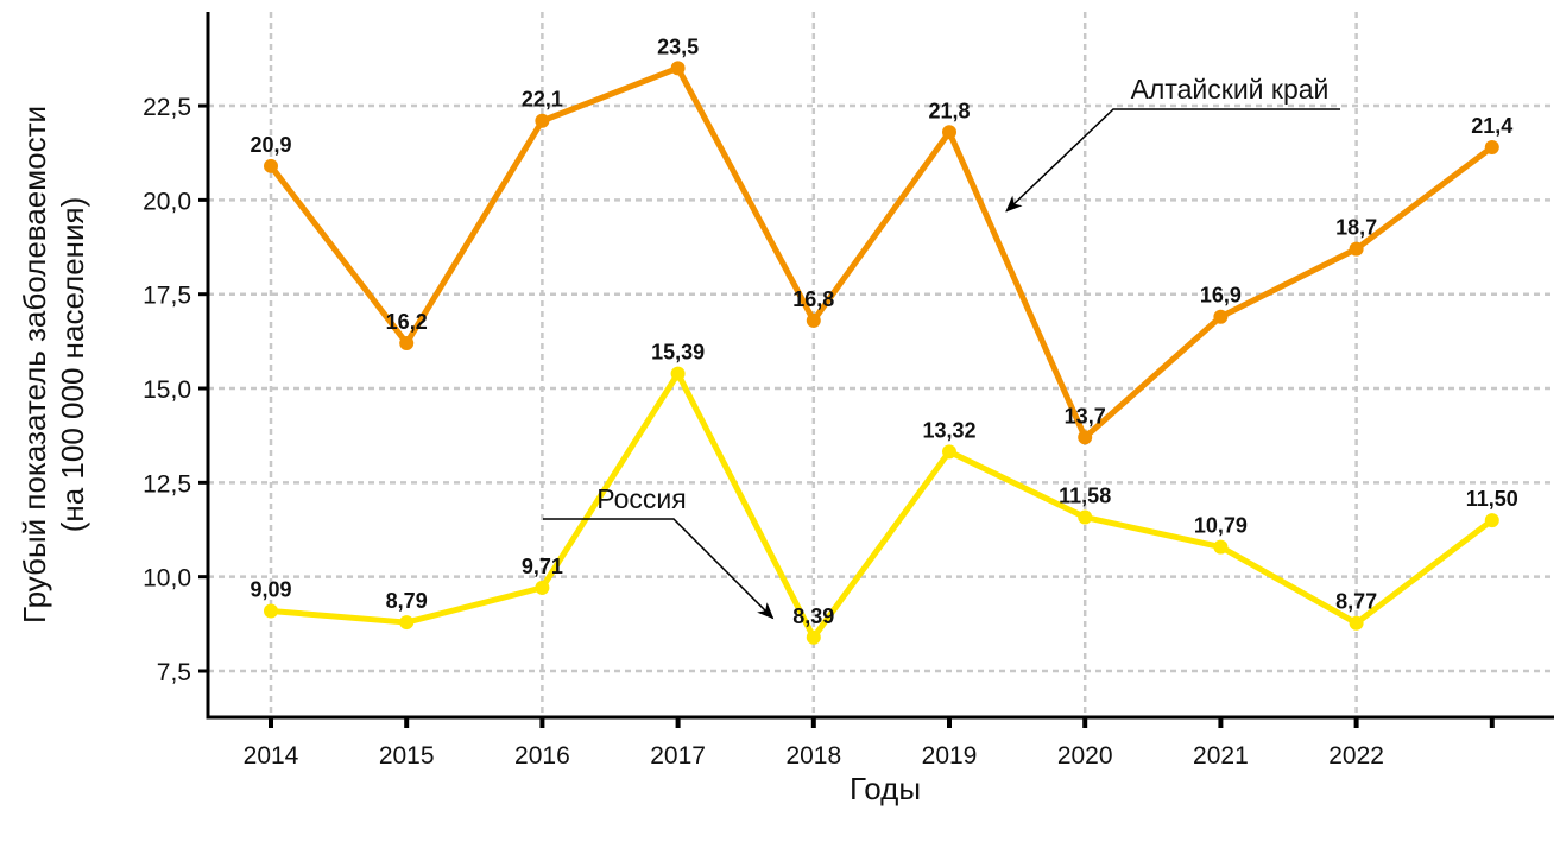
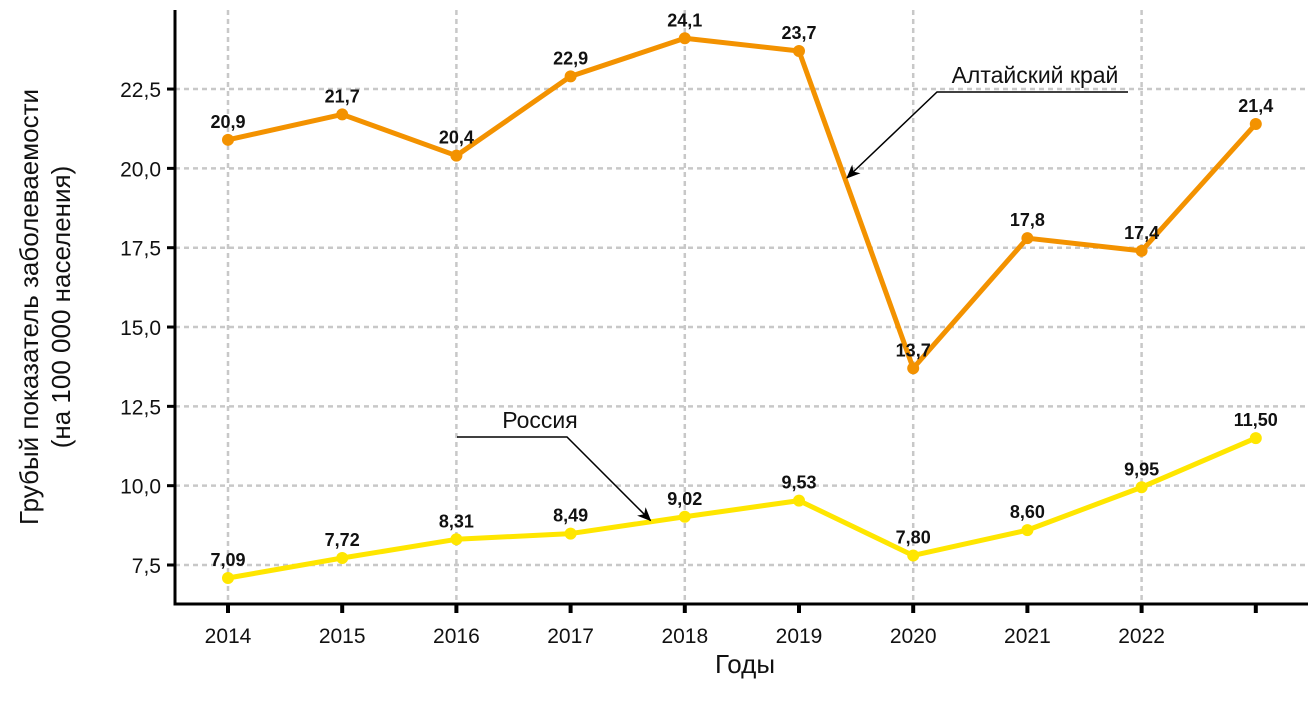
Россия/2014: 9,09 -> 7,09
Алтайский край/2015: 16,2 -> 21,7
Россия/2015: 8,79 -> 7,72
Алтайский край/2016: 22,1 -> 20,4
Россия/2016: 9,71 -> 8,31
Алтайский край/2017: 23,5 -> 22,9
Россия/2017: 15,39 -> 8,49
Алтайский край/2018: 16,8 -> 24,1
Россия/2018: 8,39 -> 9,02
Алтайский край/2019: 21,8 -> 23,7
Россия/2019: 13,32 -> 9,53
Россия/2020: 11,58 -> 7,80
Алтайский край/2021: 16,9 -> 17,8
Россия/2021: 10,79 -> 8,60
Алтайский край/2022: 18,7 -> 17,4
Россия/2022: 8,77 -> 9,95
